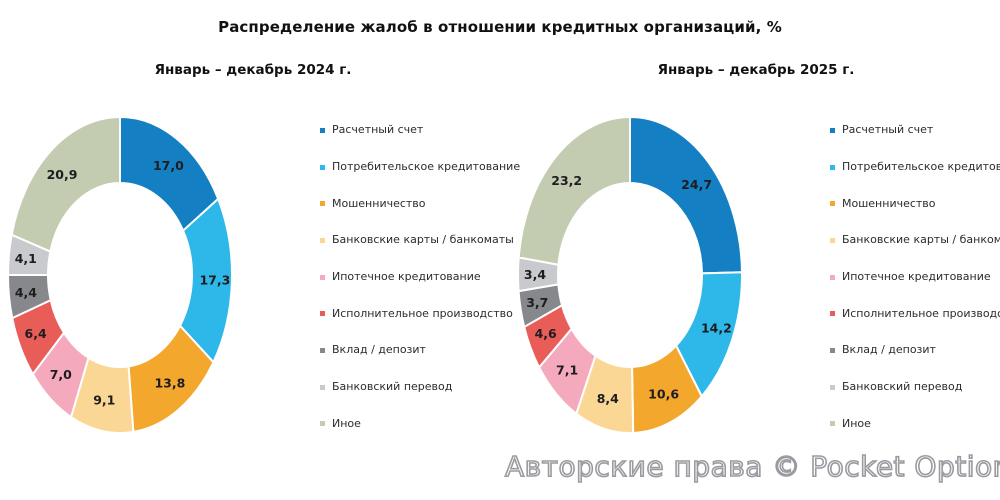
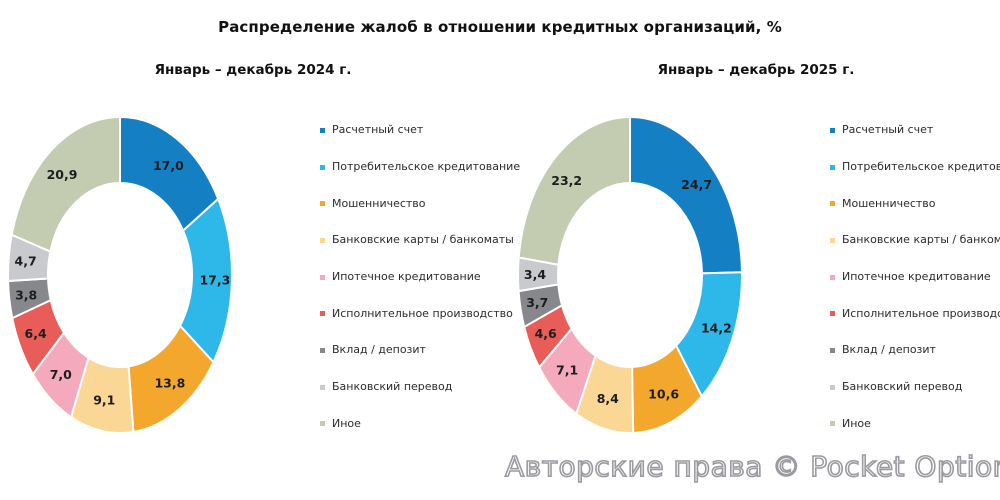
Январь – декабрь 2024 г./Вклад / депозит: 4,4 -> 3,8
Январь – декабрь 2024 г./Банковский перевод: 4,1 -> 4,7
